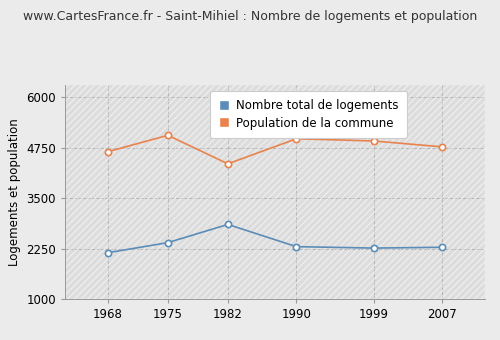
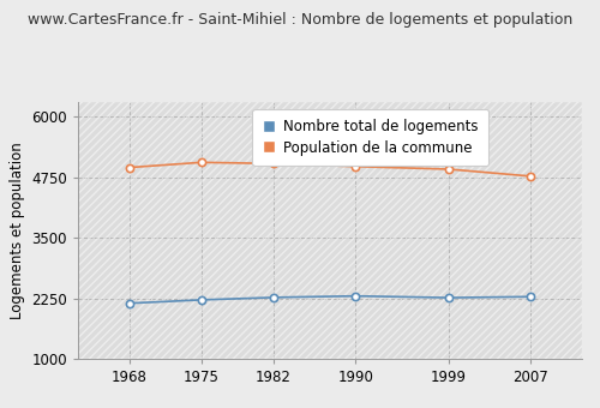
Population de la commune/1968: 4650 -> 4950
Nombre total de logements/1975: 2400 -> 2220
Nombre total de logements/1982: 2850 -> 2270
Population de la commune/1982: 4350 -> 5030
